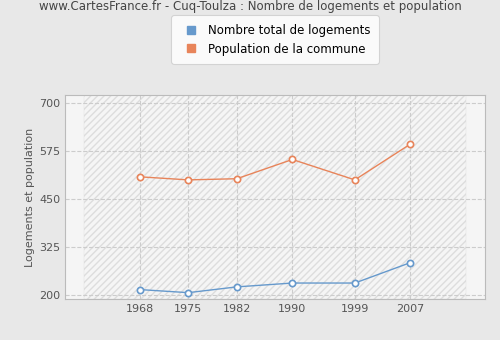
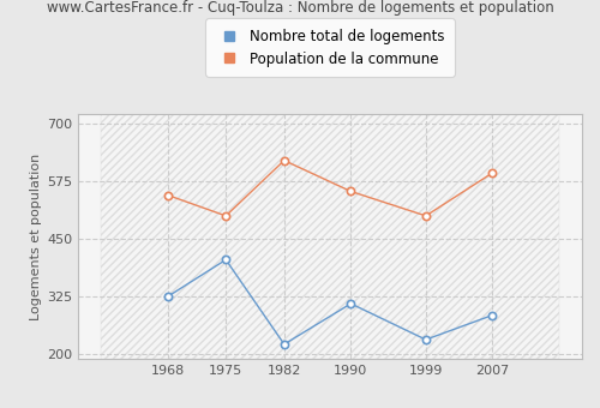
Nombre total de logements/1968: 215 -> 325
Population de la commune/1968: 508 -> 545
Nombre total de logements/1975: 207 -> 405
Population de la commune/1982: 503 -> 620
Nombre total de logements/1990: 232 -> 310
